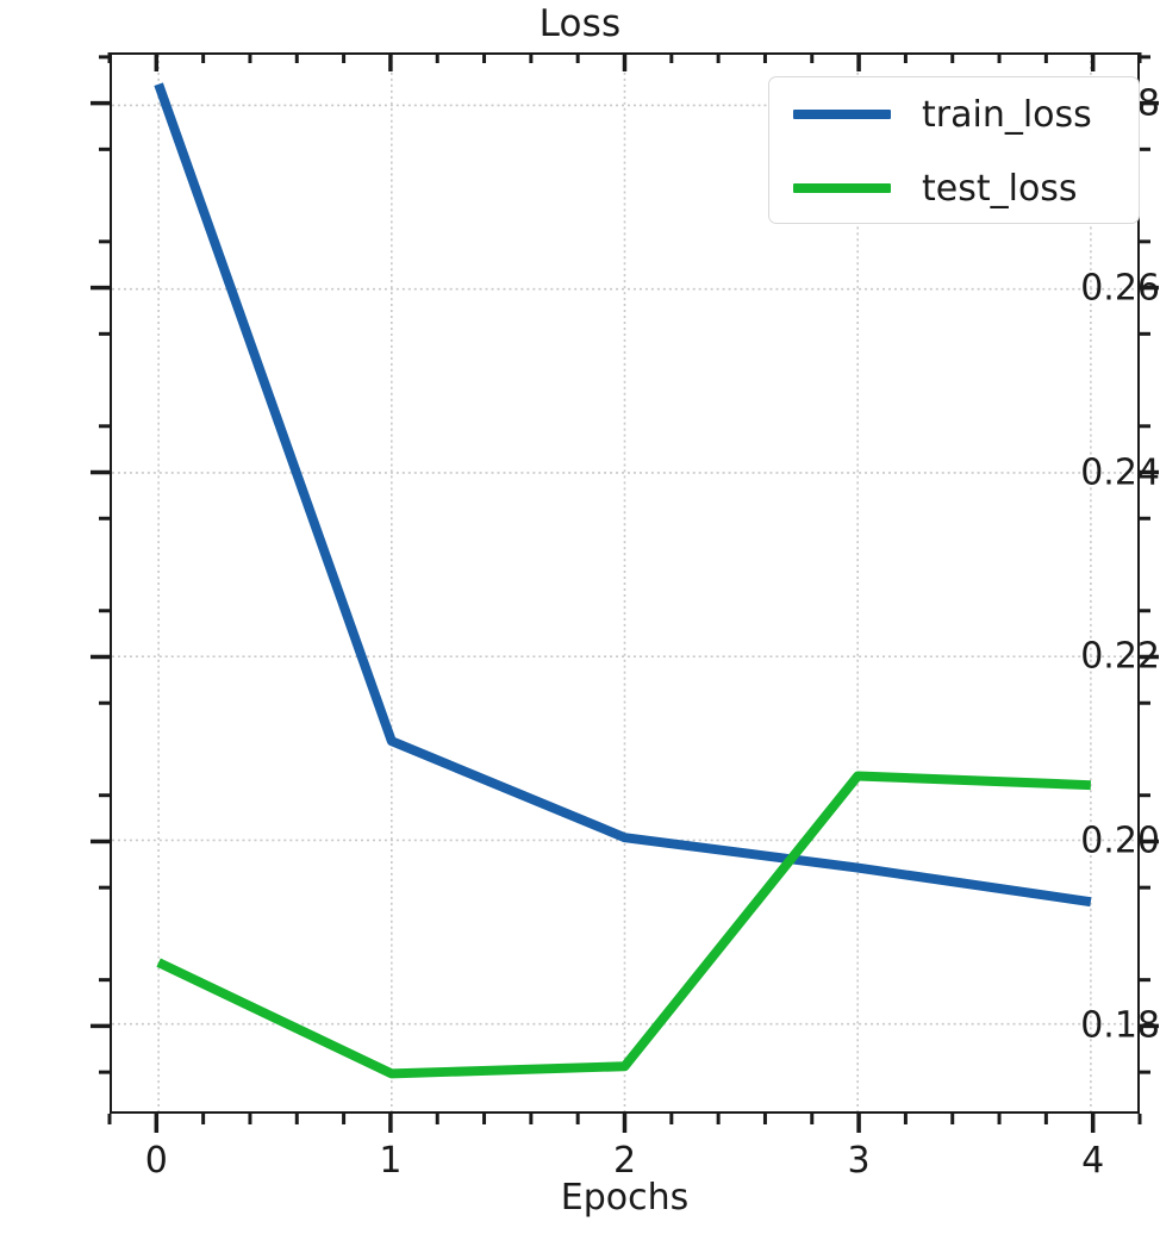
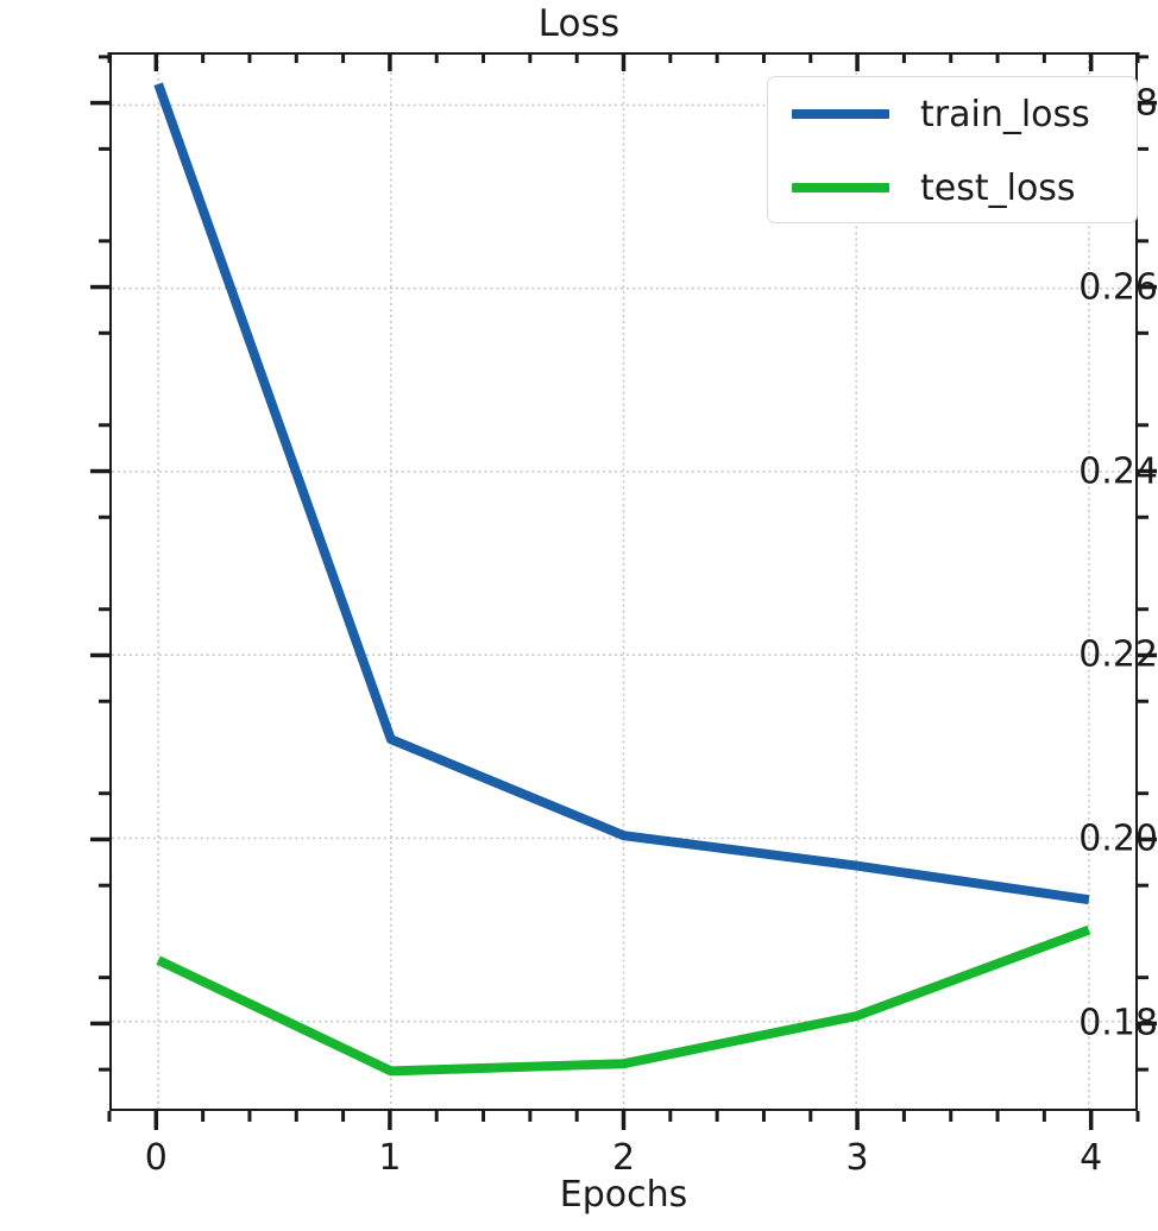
test_loss/3: 0.207 -> 0.181
test_loss/4: 0.206 -> 0.190
